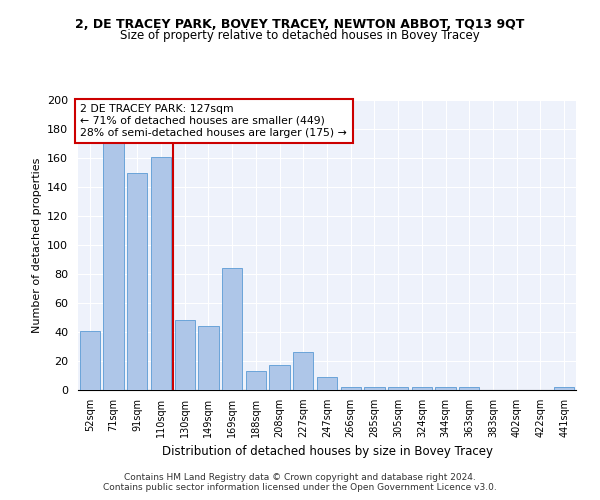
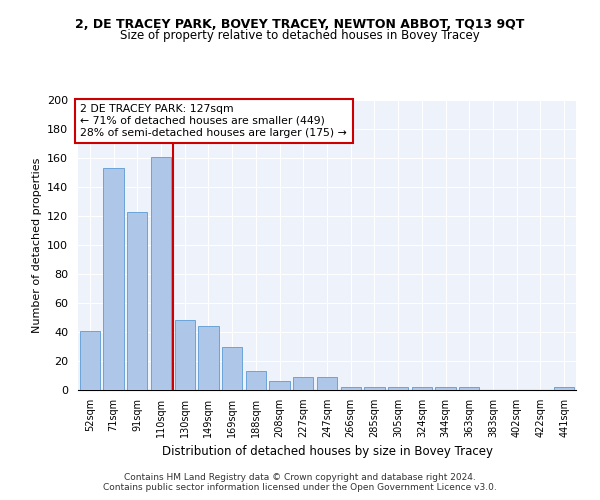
71sqm: 172 -> 153
91sqm: 150 -> 123
169sqm: 84 -> 30
208sqm: 17 -> 6
227sqm: 26 -> 9
